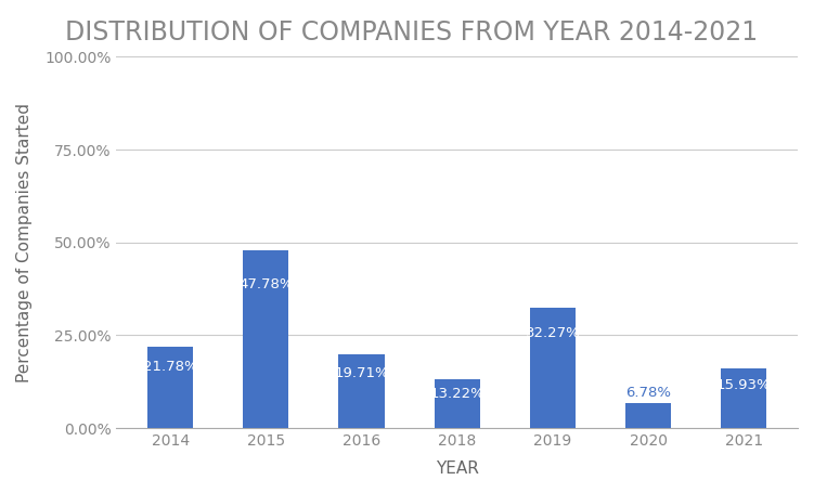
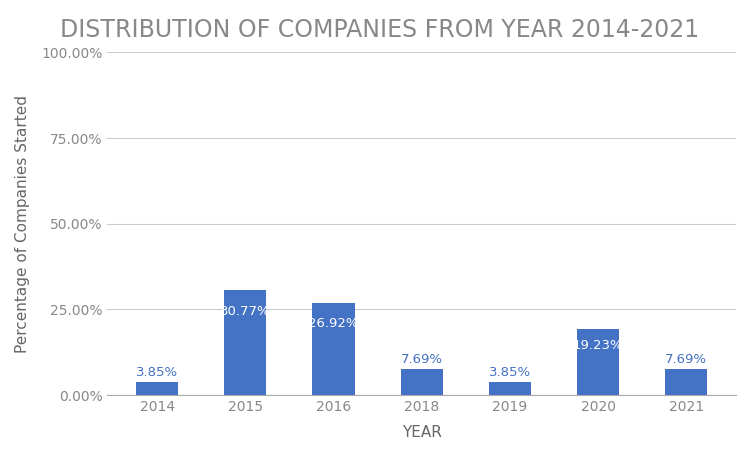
2014: 21.78% -> 3.85%
2015: 47.78% -> 30.77%
2016: 19.71% -> 26.92%
2018: 13.22% -> 7.69%
2019: 32.27% -> 3.85%
2020: 6.78% -> 19.23%
2021: 15.93% -> 7.69%
